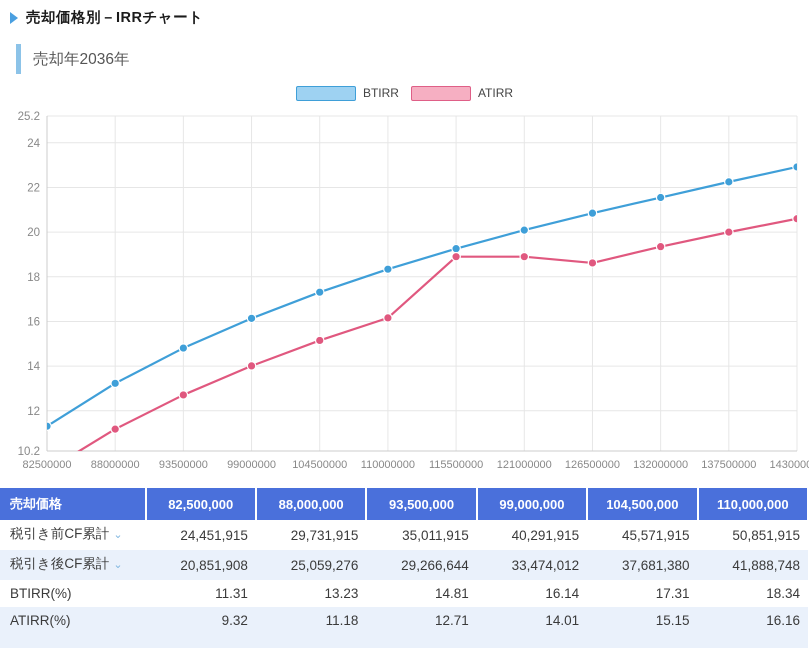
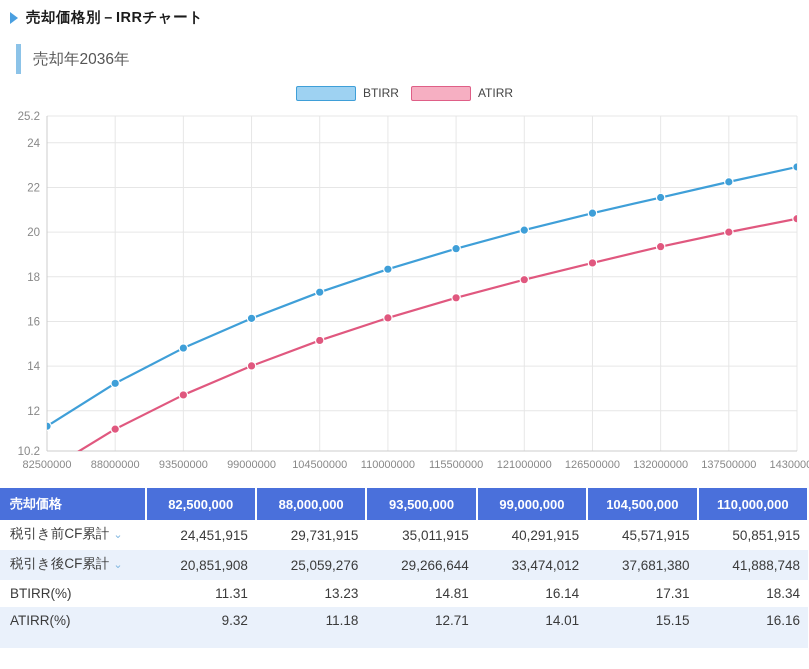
ATIRR/115500000: 18.9 -> 17.1
ATIRR/121000000: 18.9 -> 17.9
